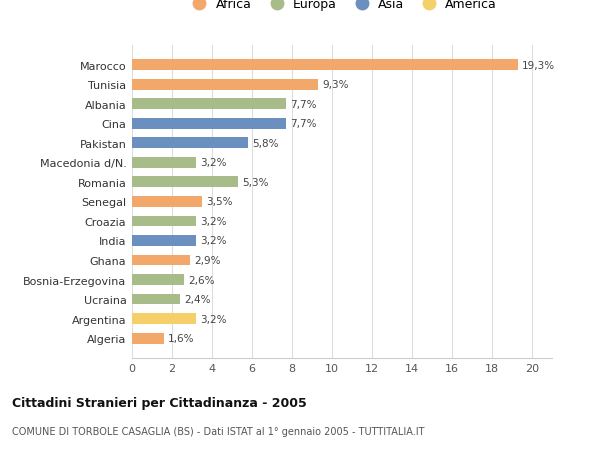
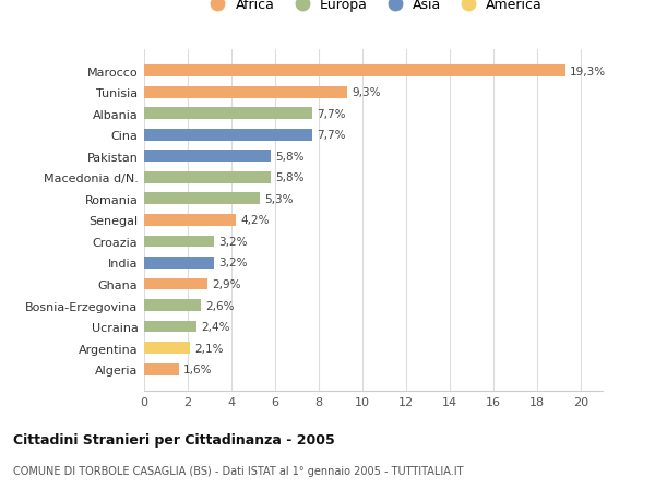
Macedonia d/N.: 3,2% -> 5,8%
Senegal: 3,5% -> 4,2%
Argentina: 3,2% -> 2,1%
